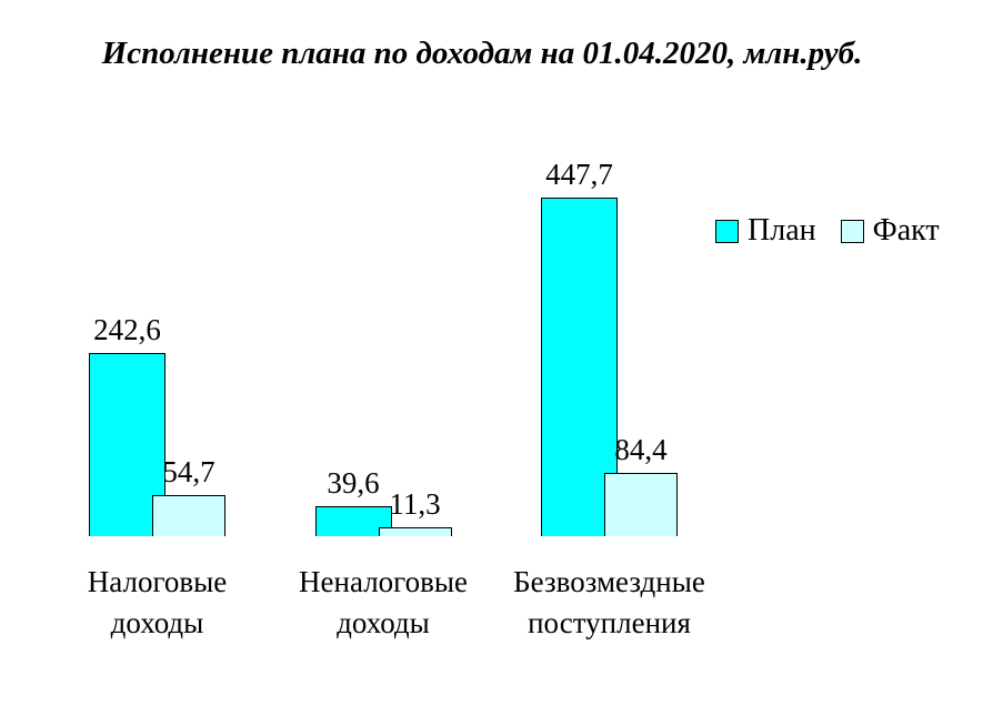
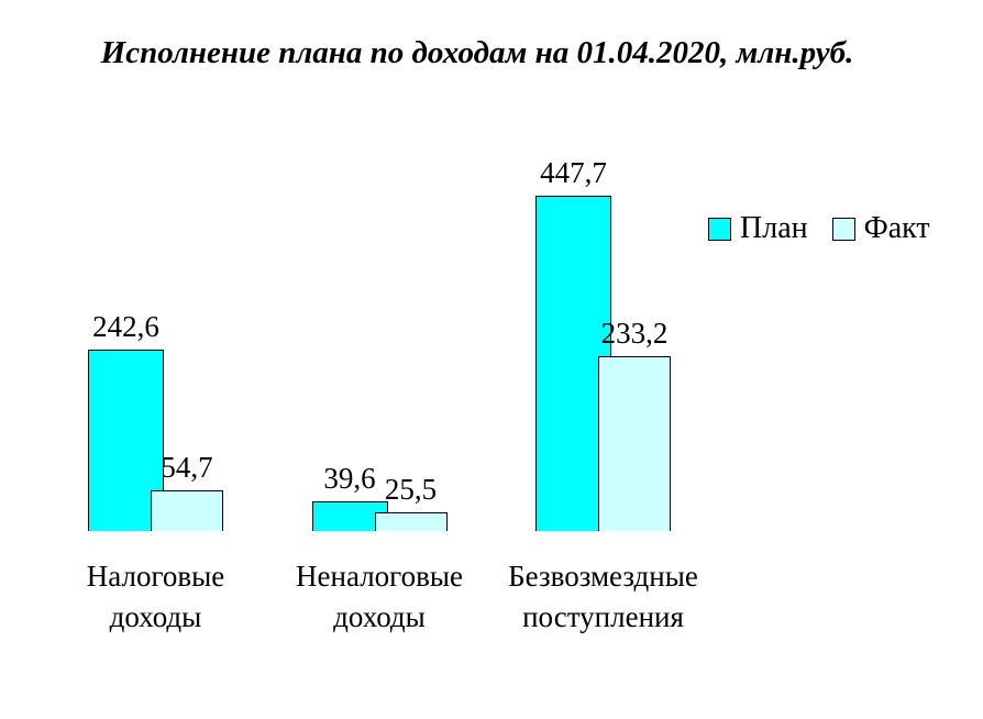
Факт/Неналоговые доходы: 11,3 -> 25,5
Факт/Безвозмездные поступления: 84,4 -> 233,2
